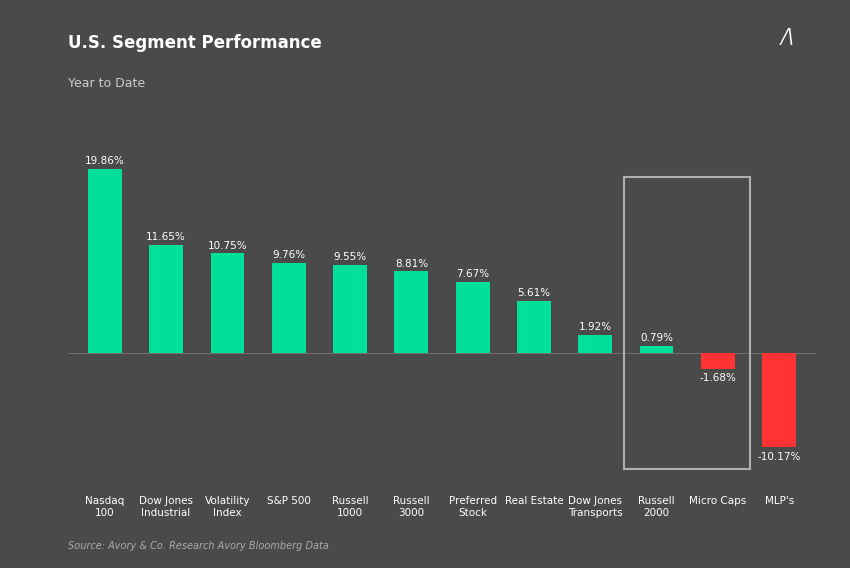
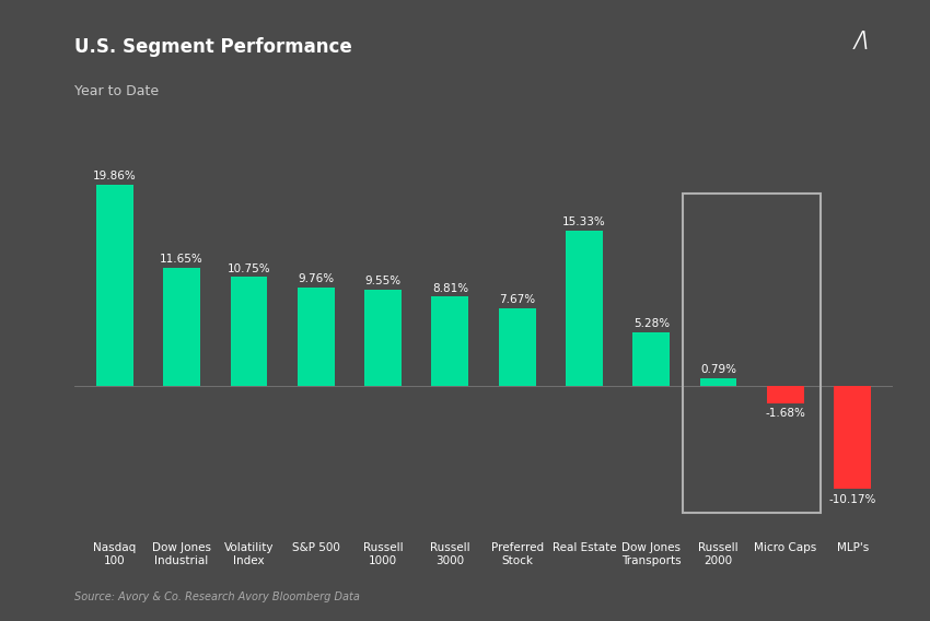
Real Estate: 5.61% -> 15.33%
Dow Jones Transports: 1.92% -> 5.28%
